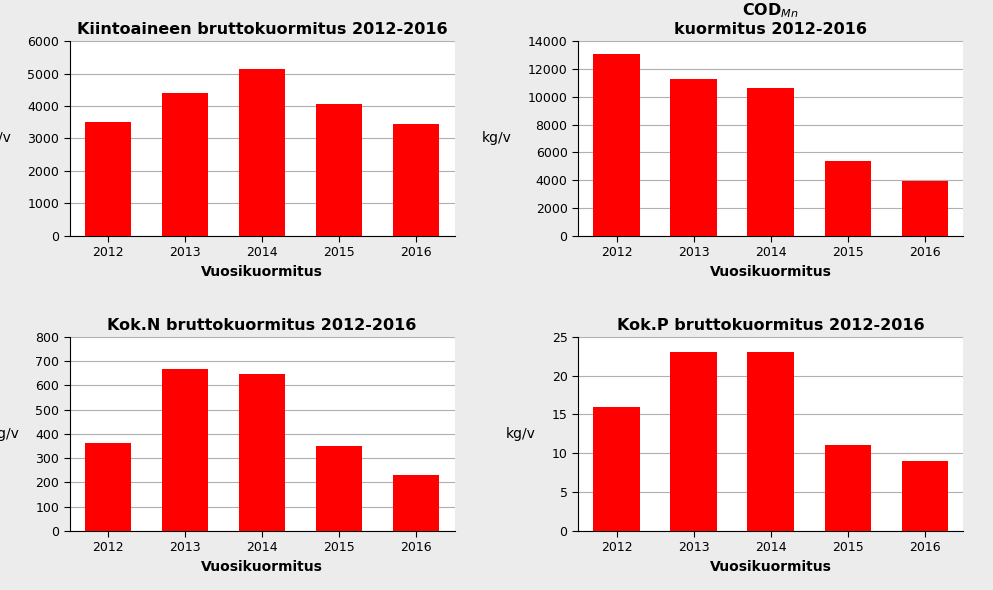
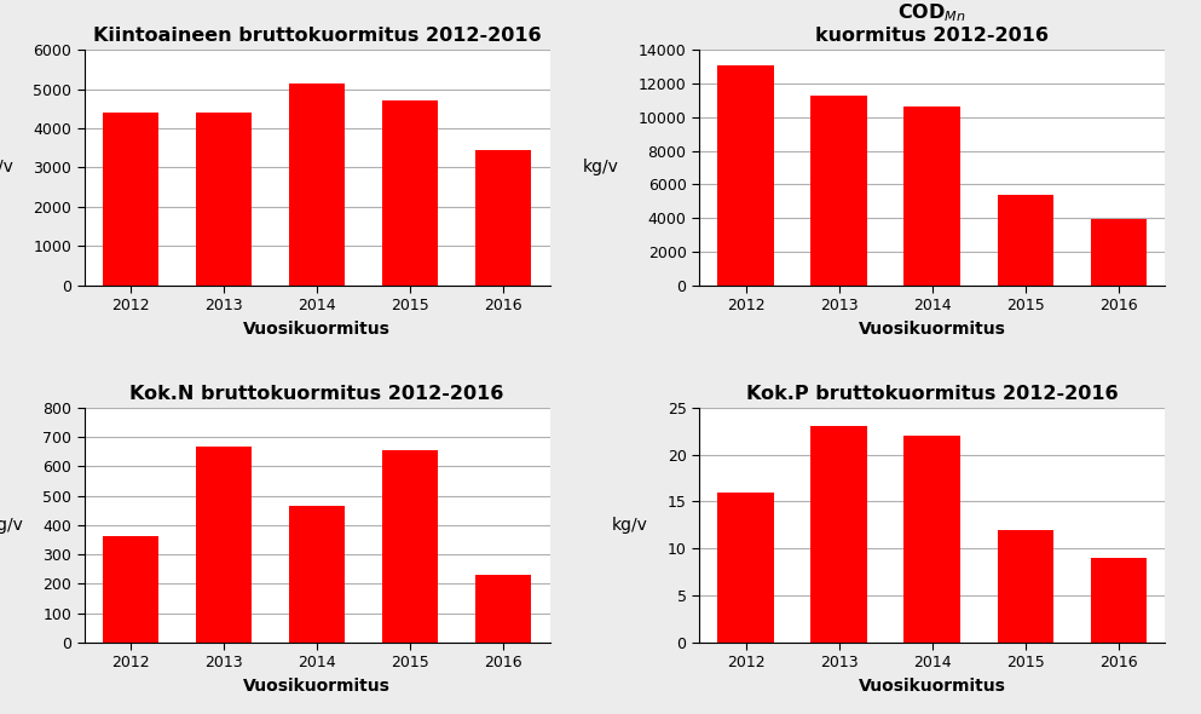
Kiintoaineen bruttokuormitus 2012-2016/2012: 3500 -> 4400
Kiintoaineen bruttokuormitus 2012-2016/2015: 4050 -> 4700
Kok.N bruttokuormitus 2012-2016/2014: 645 -> 465
Kok.N bruttokuormitus 2012-2016/2015: 348 -> 655
Kok.P bruttokuormitus 2012-2016/2014: 23 -> 22
Kok.P bruttokuormitus 2012-2016/2015: 11 -> 12
